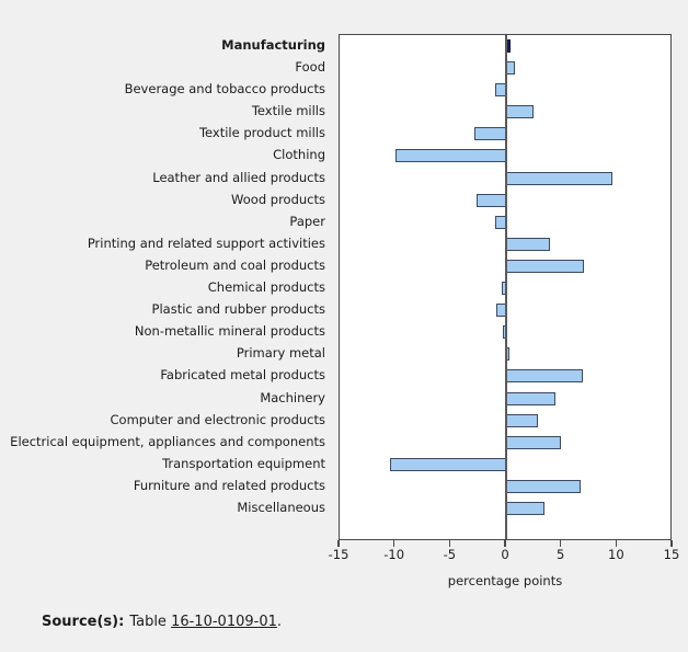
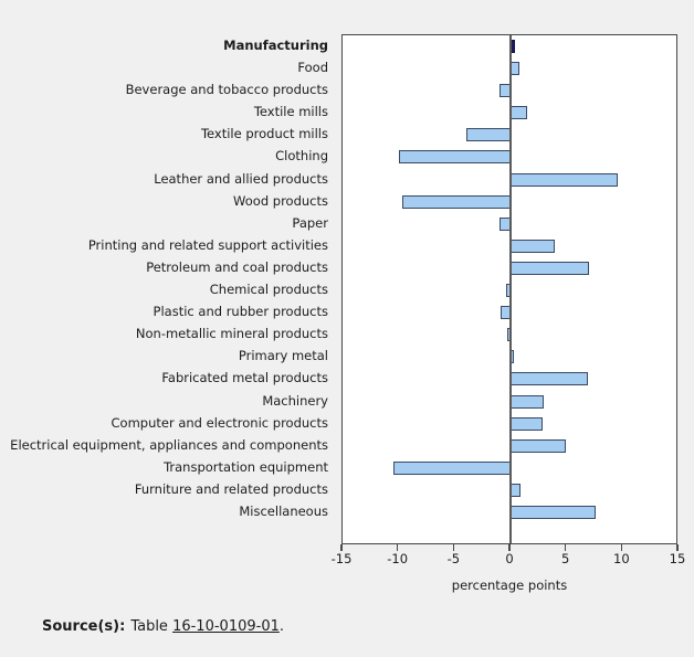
Textile mills: 2.5 -> 1.5
Textile product mills: -2.9 -> -3.9
Wood products: -2.7 -> -9.7
Machinery: 4.4 -> 3.0
Furniture and related products: 6.7 -> 0.9
Miscellaneous: 3.5 -> 7.6
